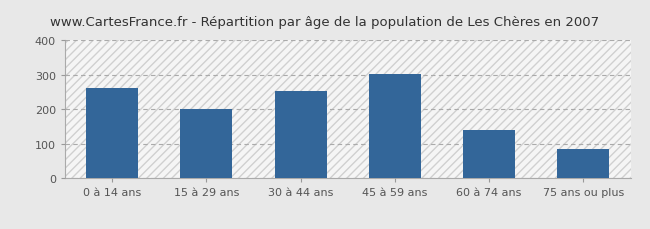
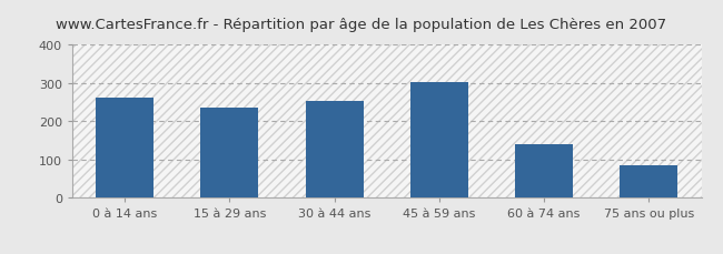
15 à 29 ans: 200 -> 235
